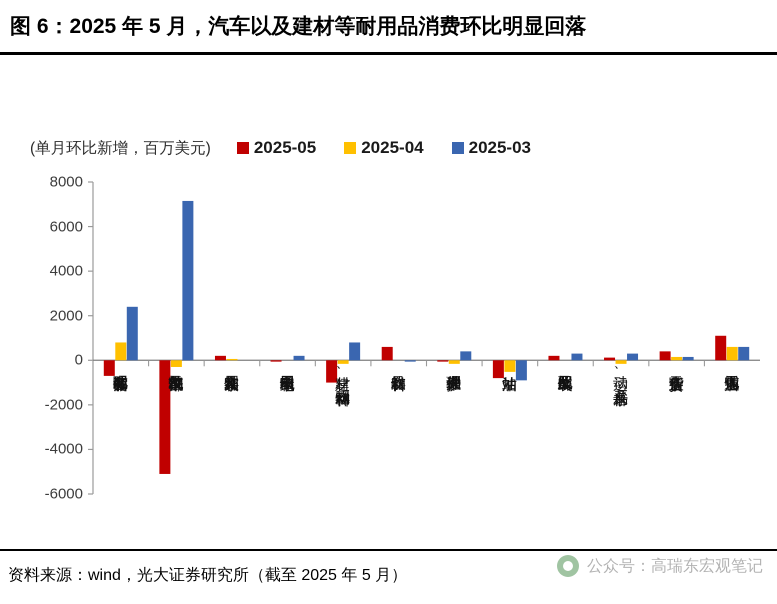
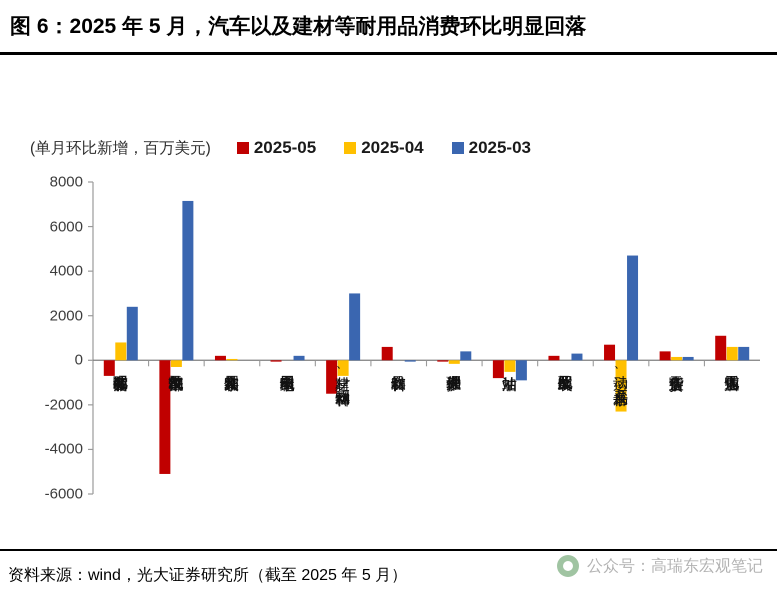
2025-05/建材、园林和物料: -1000 -> -1500
2025-04/建材、园林和物料: -200 -> -700
2025-03/建材、园林和物料: 800 -> 3000
2025-05/运动、书及音乐: 100 -> 700
2025-04/运动、书及音乐: -200 -> -2300
2025-03/运动、书及音乐: 300 -> 4700
